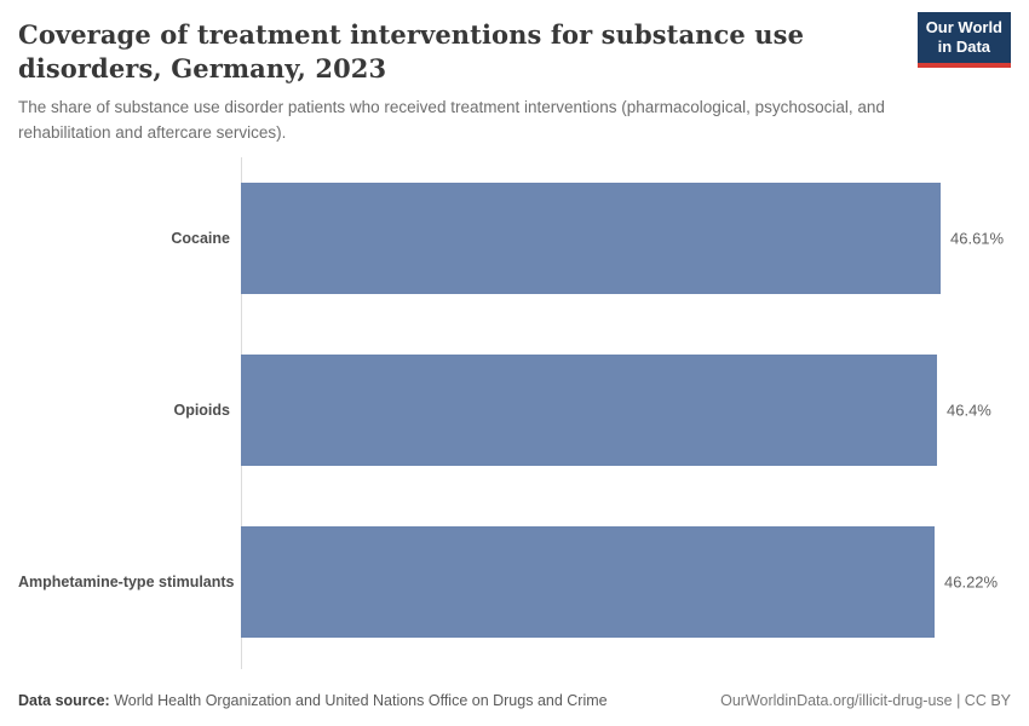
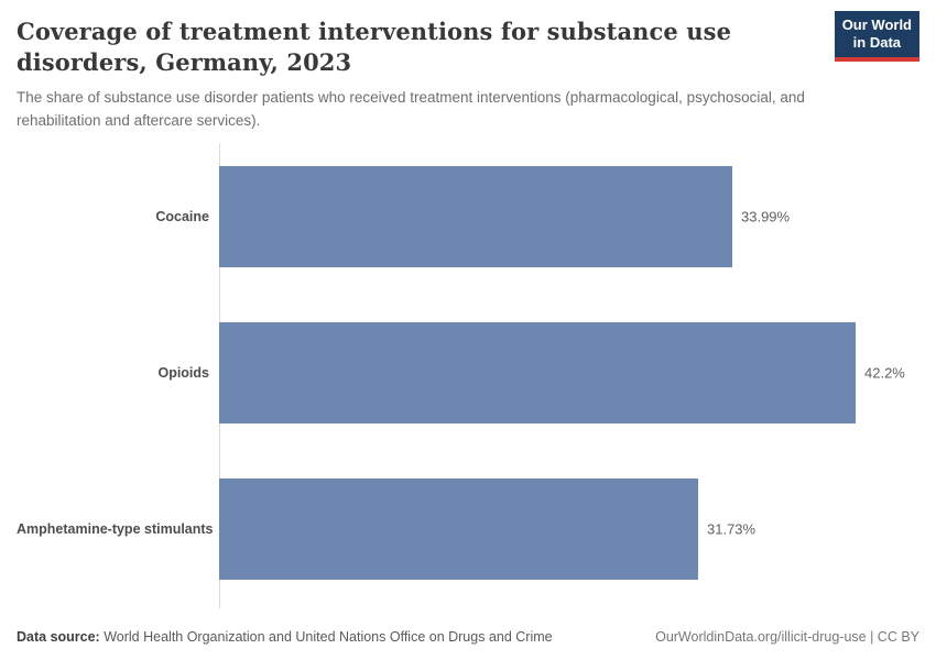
Cocaine: 46.61% -> 33.99%
Opioids: 46.4% -> 42.2%
Amphetamine-type stimulants: 46.22% -> 31.73%
